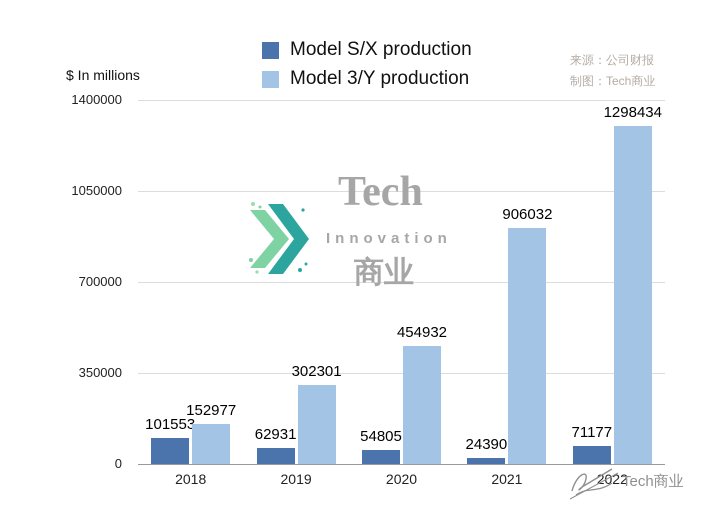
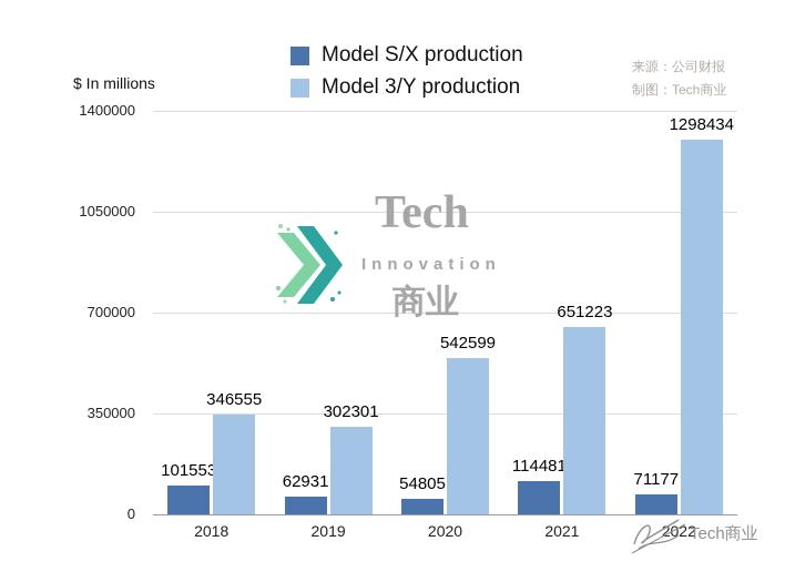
Model 3/Y production/2018: 152977 -> 346555
Model 3/Y production/2020: 454932 -> 542599
Model S/X production/2021: 24390 -> 114481
Model 3/Y production/2021: 906032 -> 651223
